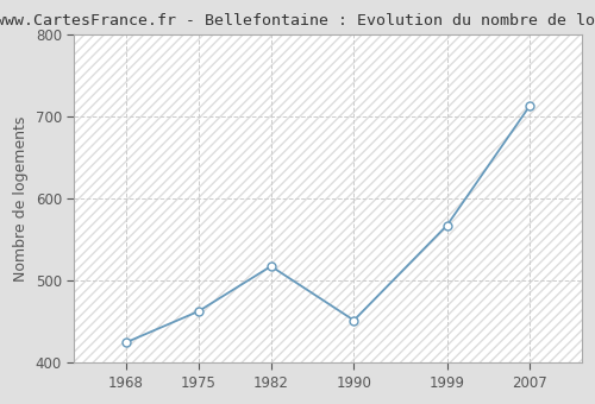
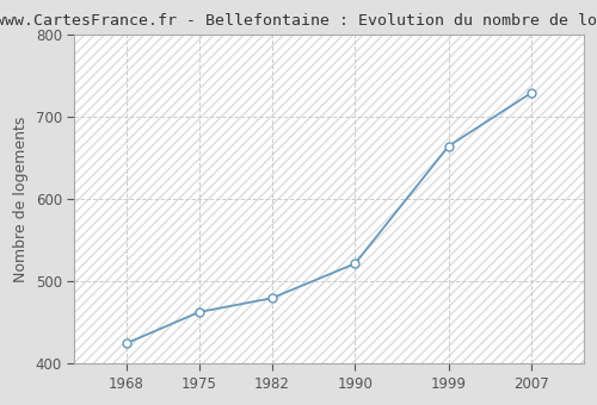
1982: 518 -> 480
1990: 452 -> 522
1999: 568 -> 665
2007: 714 -> 730
